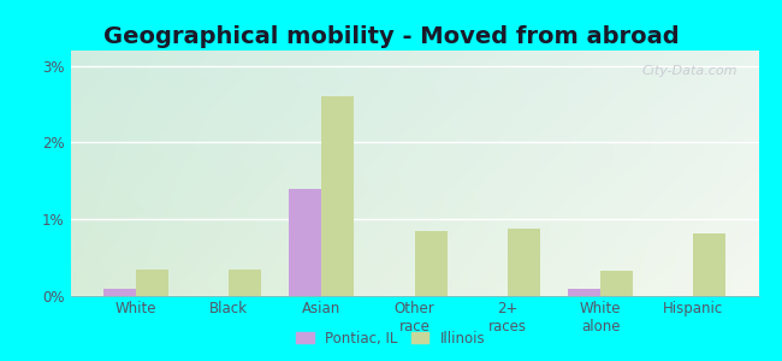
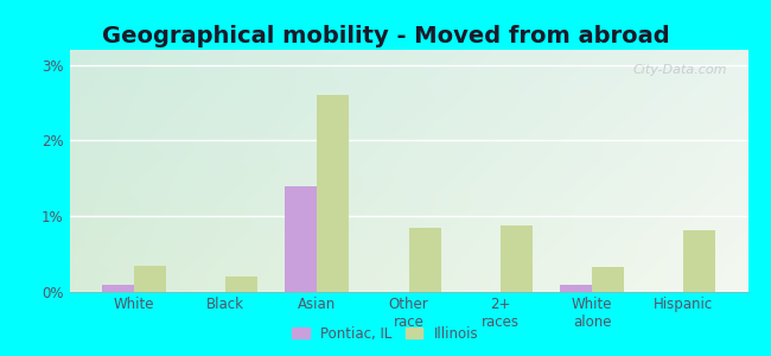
Illinois/Black: 0.35% -> 0.20%
